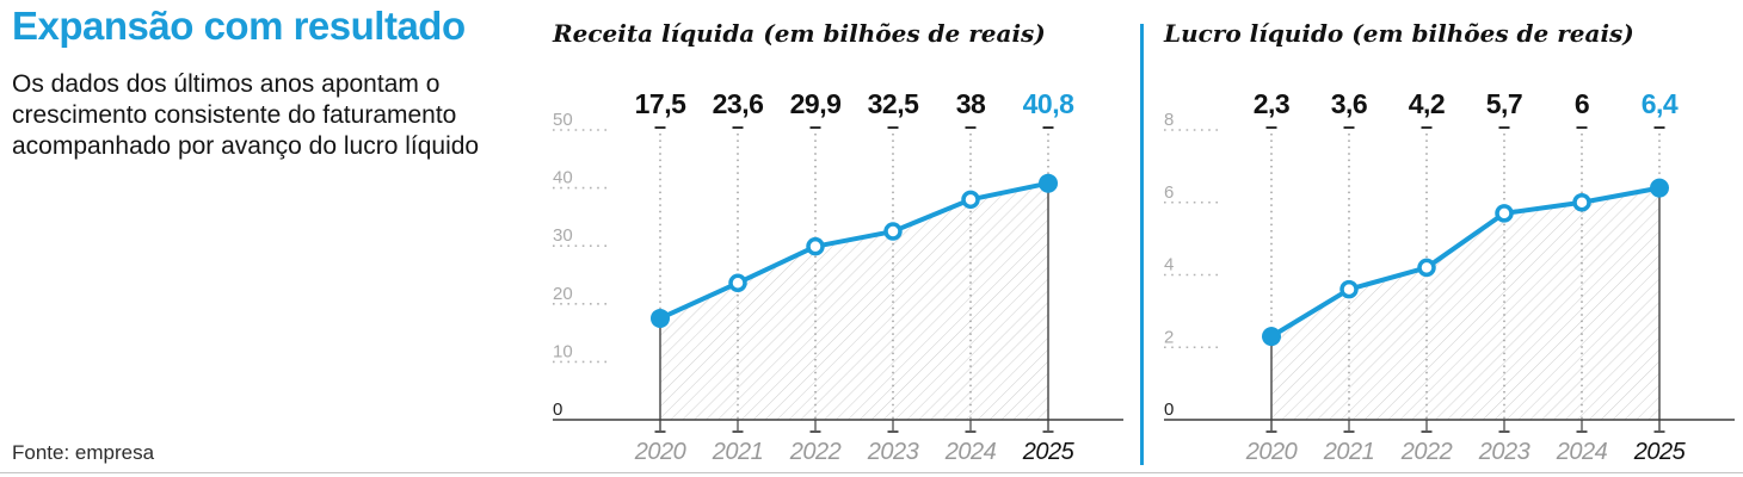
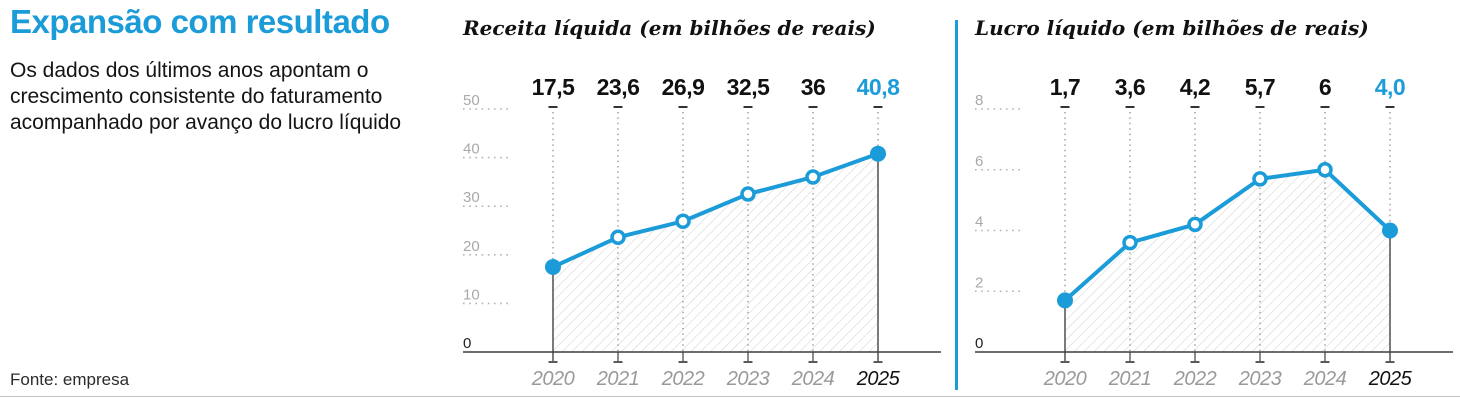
Receita líquida (em bilhões de reais)/2022: 29,9 -> 26,9
Receita líquida (em bilhões de reais)/2024: 38 -> 36
Lucro líquido (em bilhões de reais)/2020: 2,3 -> 1,7
Lucro líquido (em bilhões de reais)/2025: 6,4 -> 4,0
